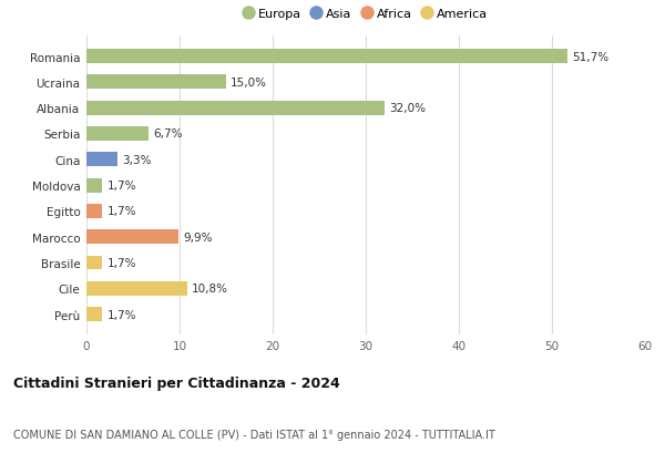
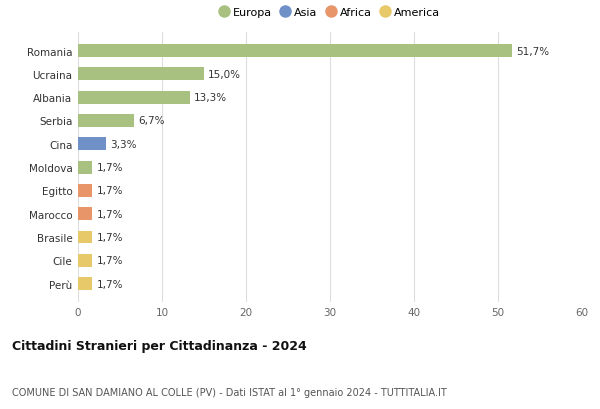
Albania: 32,0% -> 13,3%
Marocco: 9,9% -> 1,7%
Cile: 10,8% -> 1,7%
